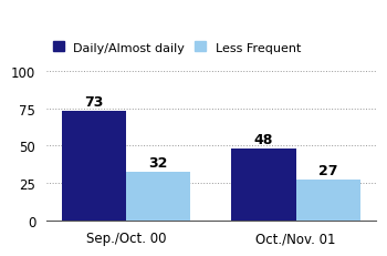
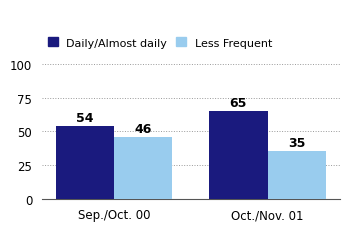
Daily/Almost daily/Sep./Oct. 00: 73 -> 54
Less Frequent/Sep./Oct. 00: 32 -> 46
Daily/Almost daily/Oct./Nov. 01: 48 -> 65
Less Frequent/Oct./Nov. 01: 27 -> 35
